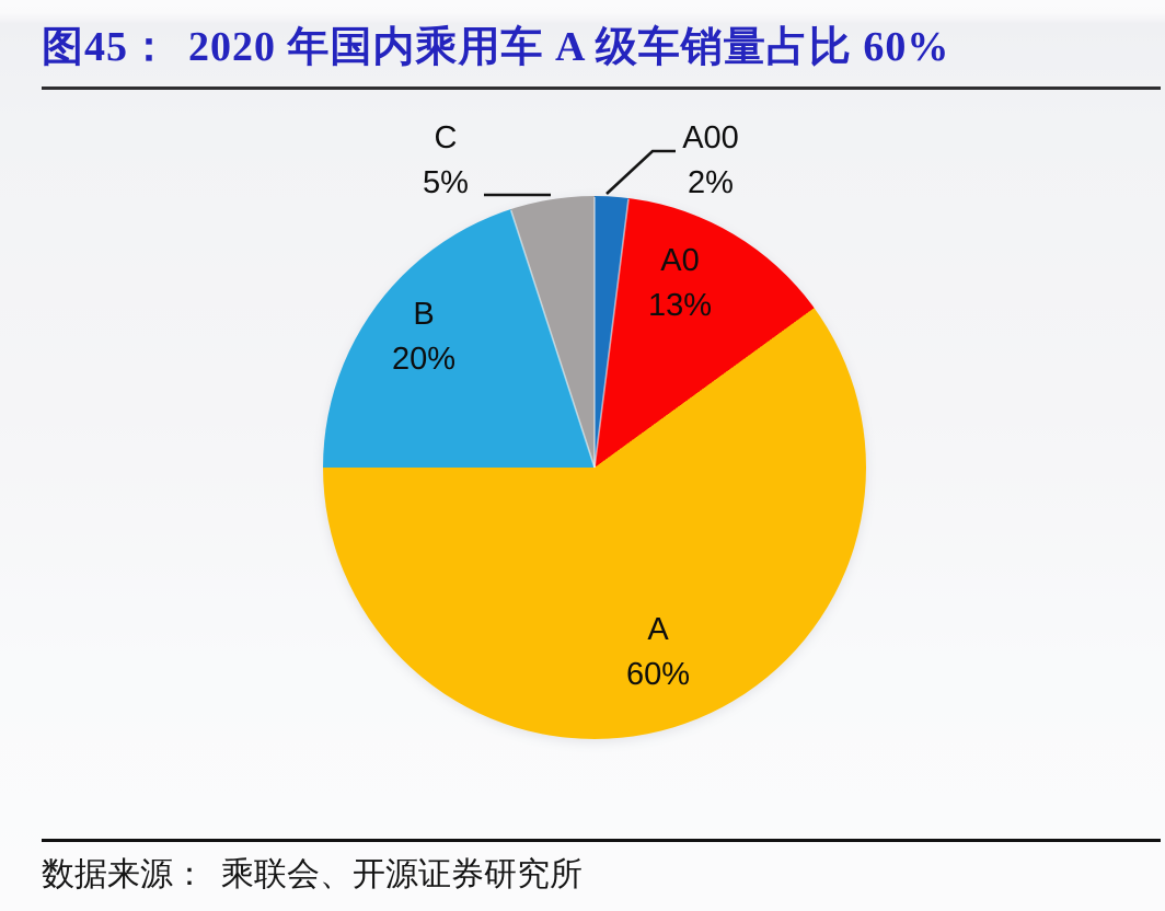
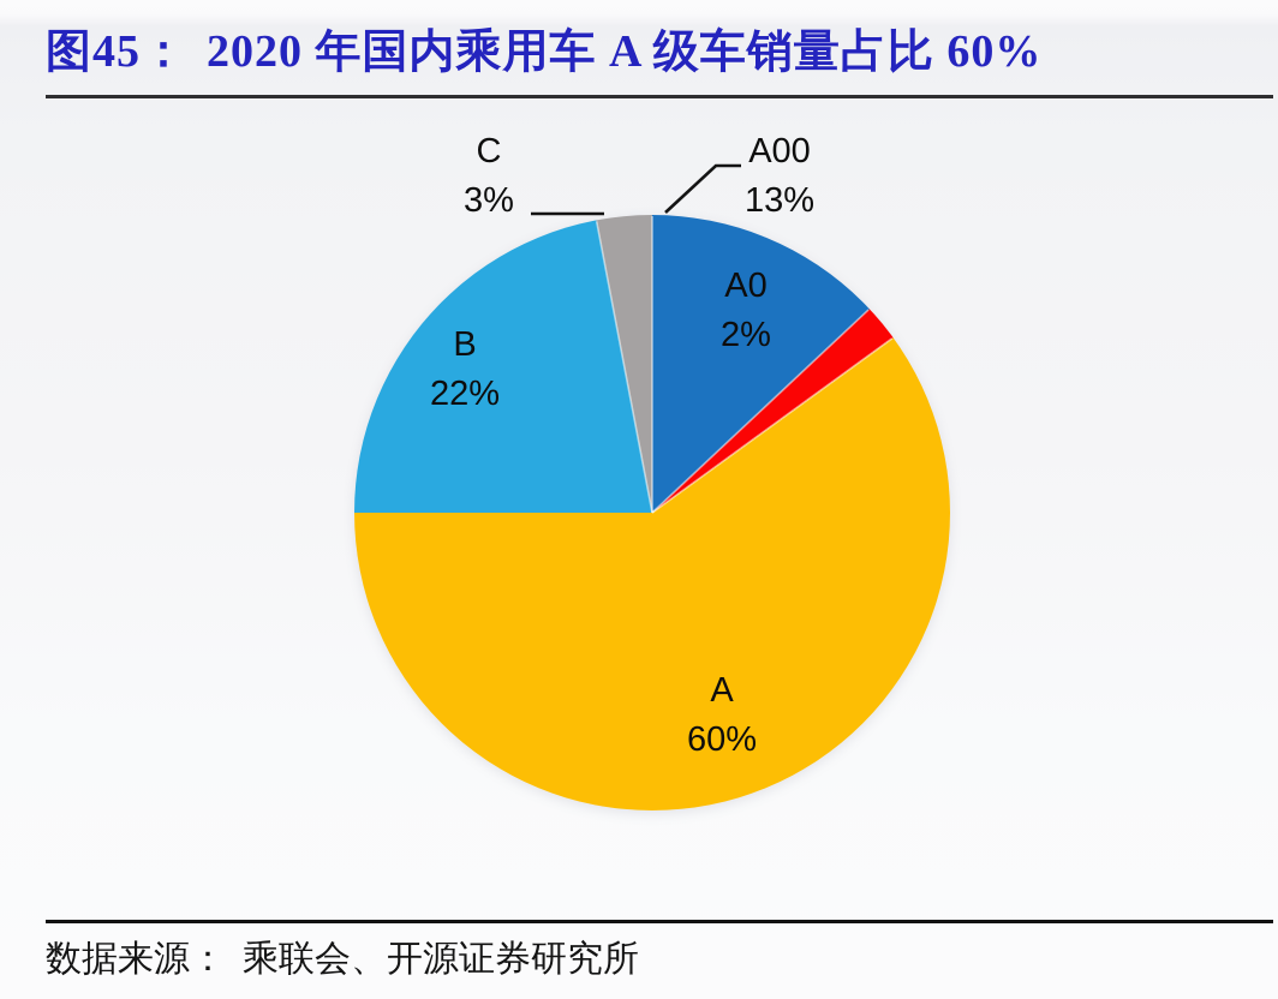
A00: 2% -> 13%
A0: 13% -> 2%
B: 20% -> 22%
C: 5% -> 3%
